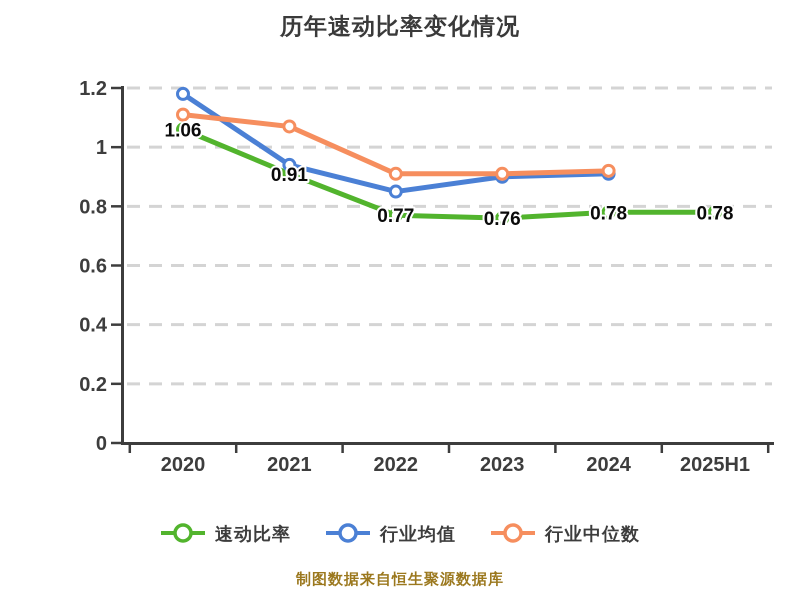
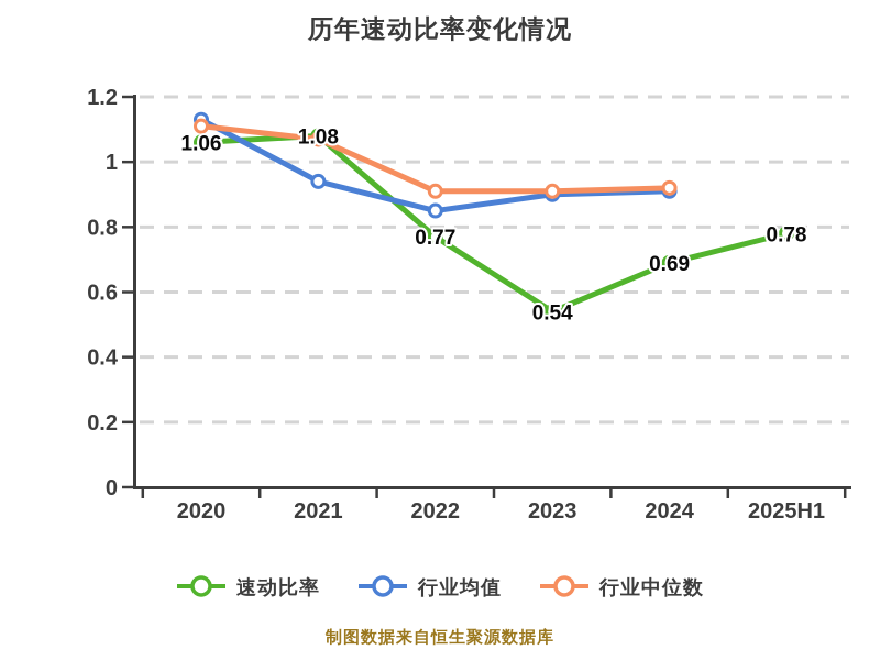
行业均值/2020: 1.18 -> 1.13
速动比率/2021: 0.91 -> 1.08
速动比率/2023: 0.76 -> 0.54
速动比率/2024: 0.78 -> 0.69
